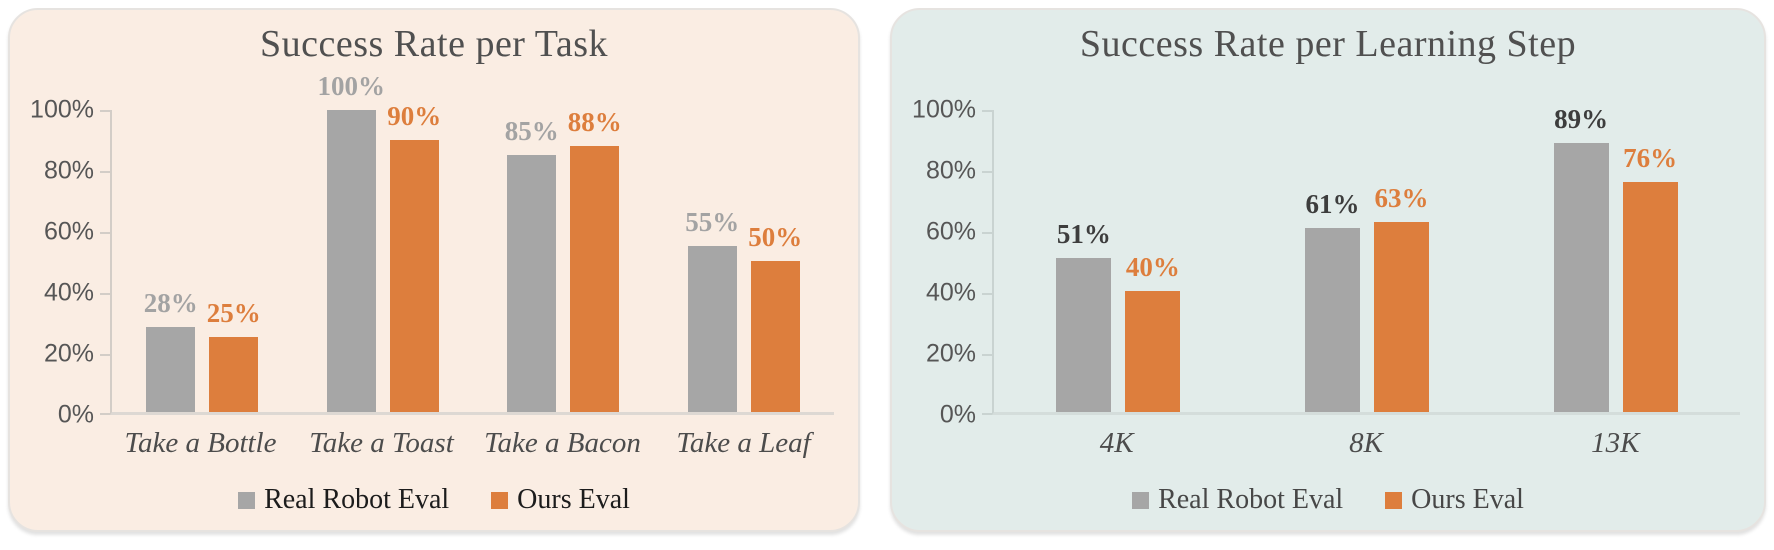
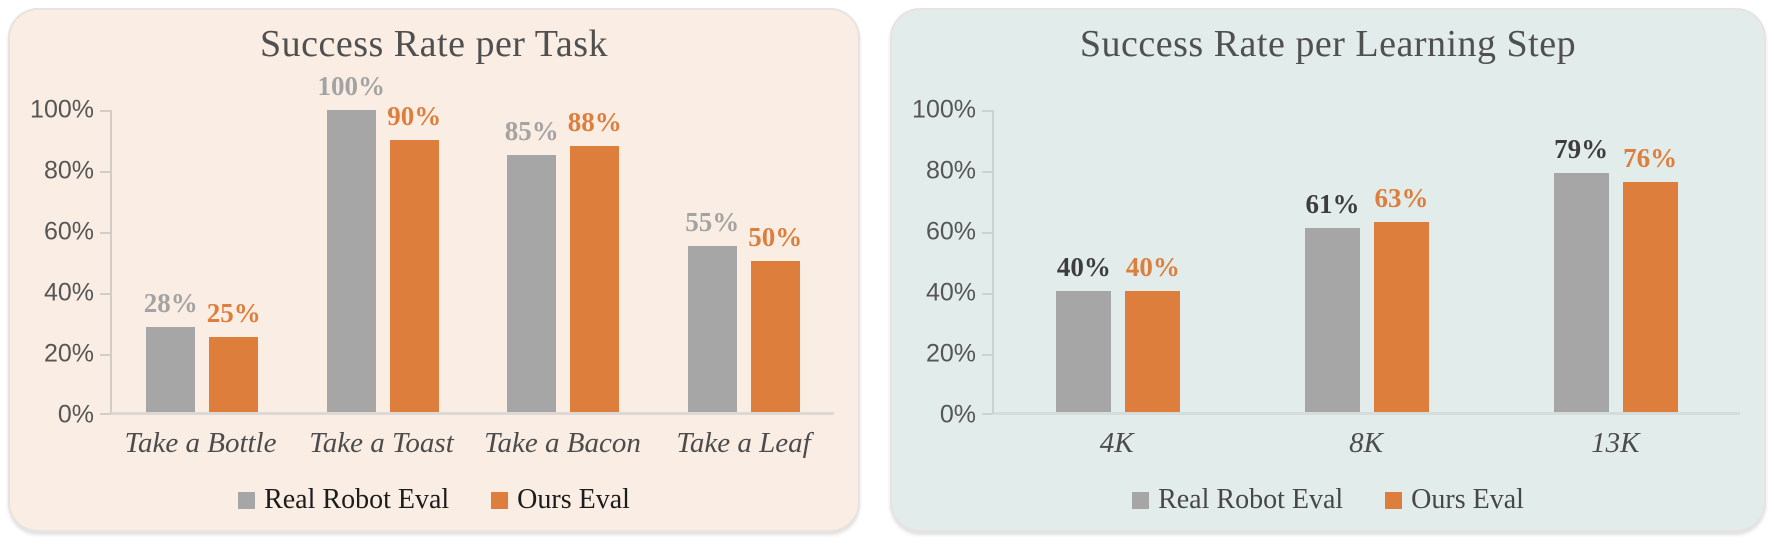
Success Rate per Learning Step/Real Robot Eval/4K: 51% -> 40%
Success Rate per Learning Step/Real Robot Eval/13K: 89% -> 79%
